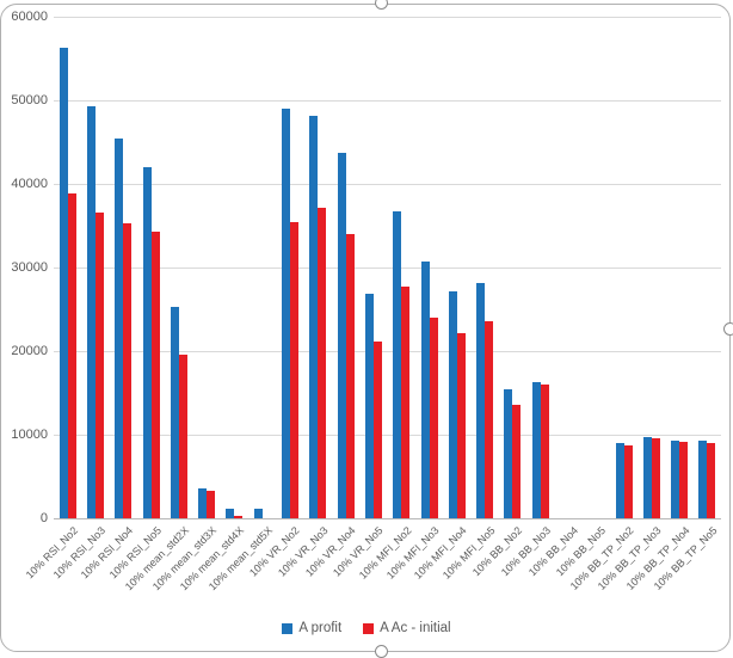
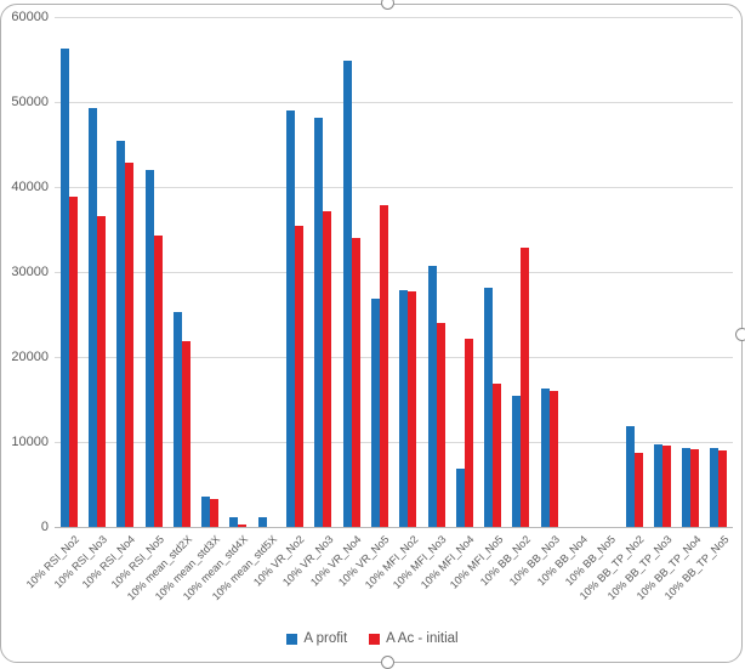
A Ac - initial/10% RSI_No4: 35000 -> 43000
A Ac - initial/10% mean_std2X: 20000 -> 22000
A profit/10% VR_No4: 44000 -> 55000
A Ac - initial/10% VR_No5: 21000 -> 38000
A profit/10% MFI_No2: 37000 -> 28000
A profit/10% MFI_No4: 27000 -> 7000
A Ac - initial/10% MFI_No5: 24000 -> 17000
A Ac - initial/10% BB_No2: 14000 -> 33000
A profit/10% BB_TP_No2: 9000 -> 12000
